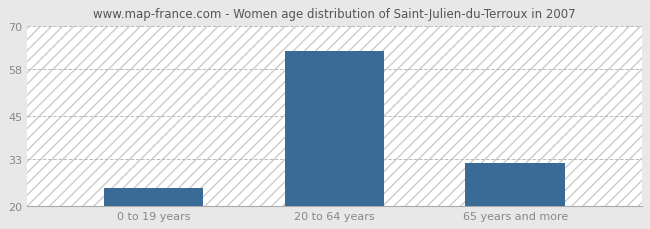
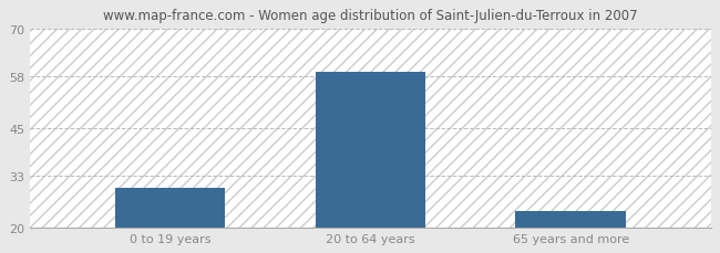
0 to 19 years: 25 -> 30
20 to 64 years: 63 -> 59
65 years and more: 32 -> 24
